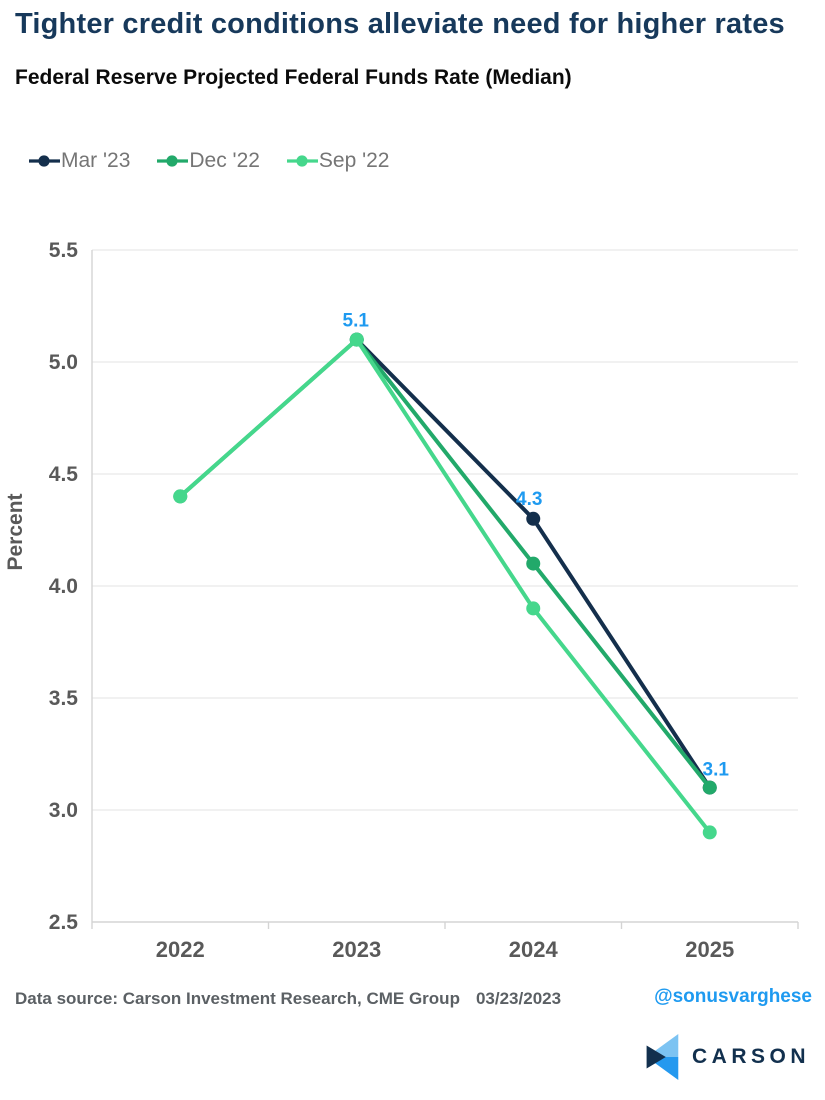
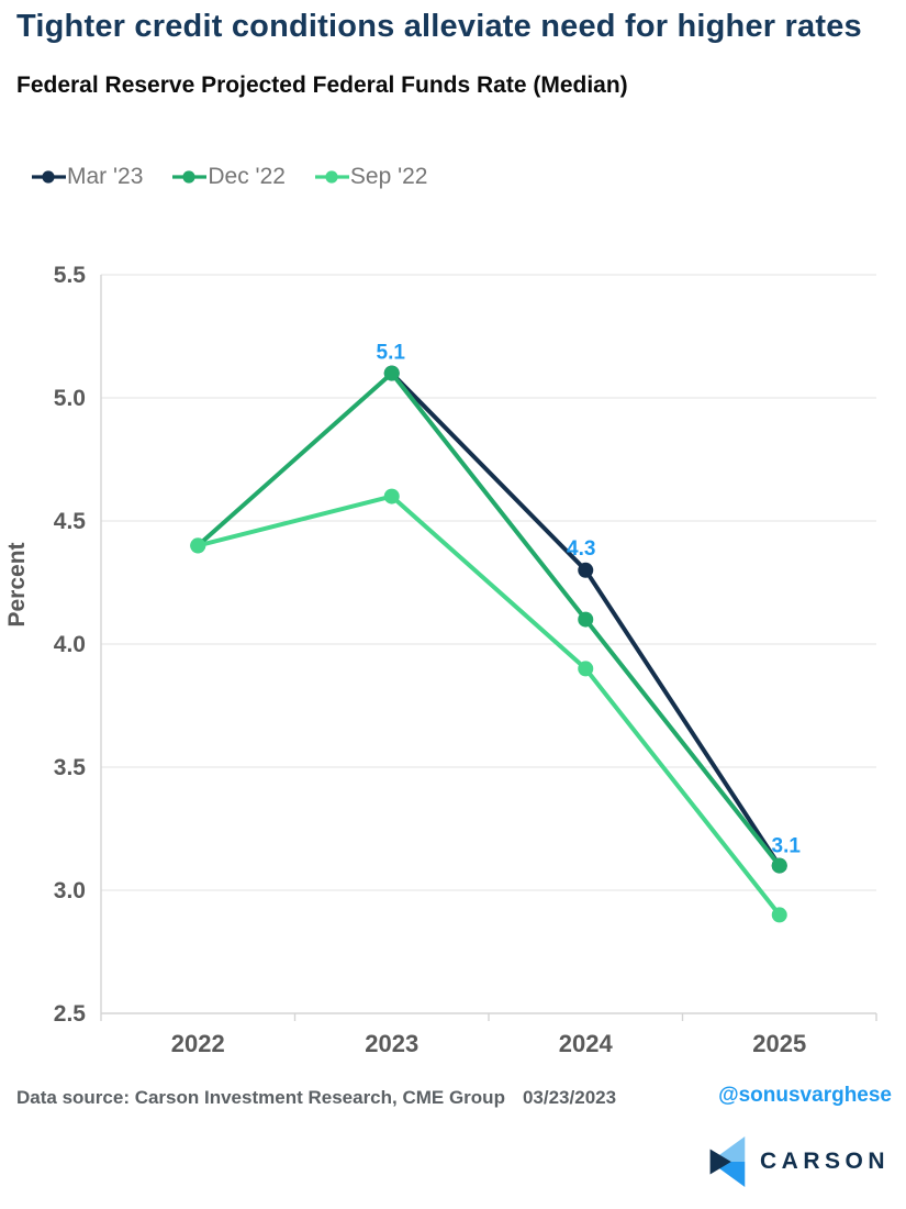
Sep '22/2023: 5.1 -> 4.6
